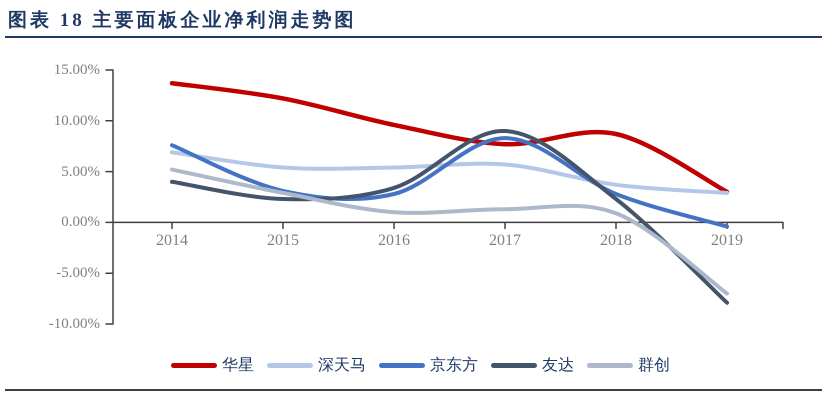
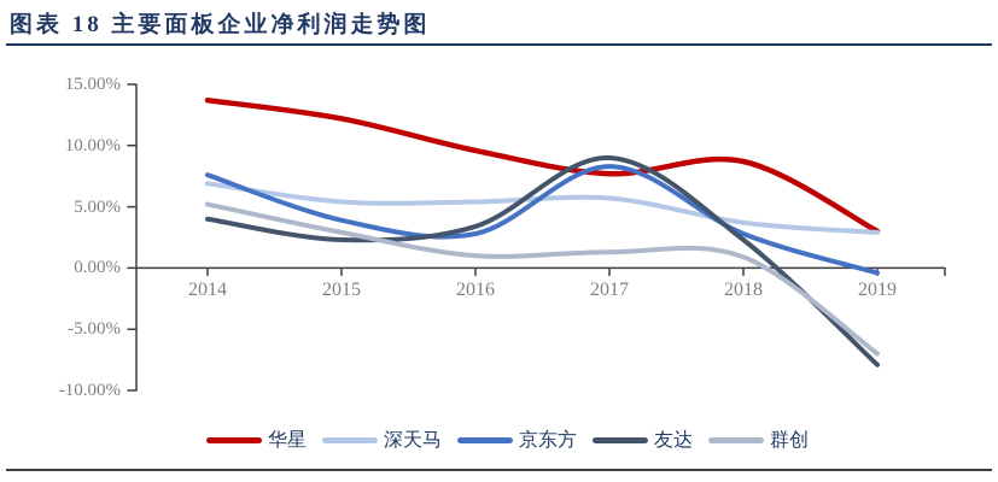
京东方/2015: 3.1% -> 3.9%
